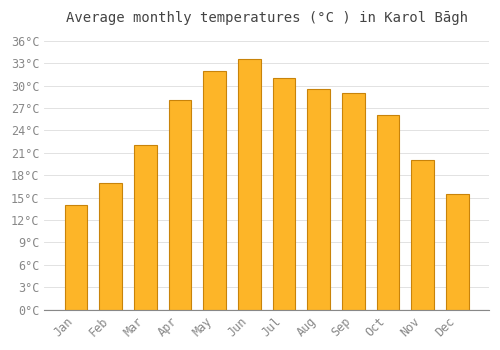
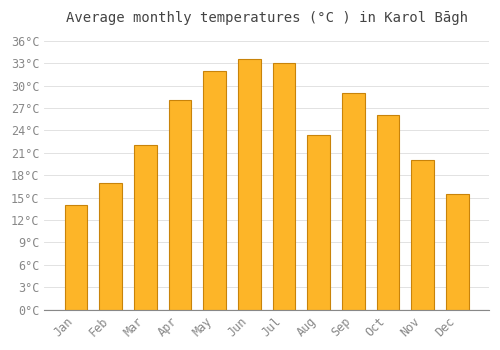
Jul: 31.0°C -> 33.0°C
Aug: 29.5°C -> 23.4°C
